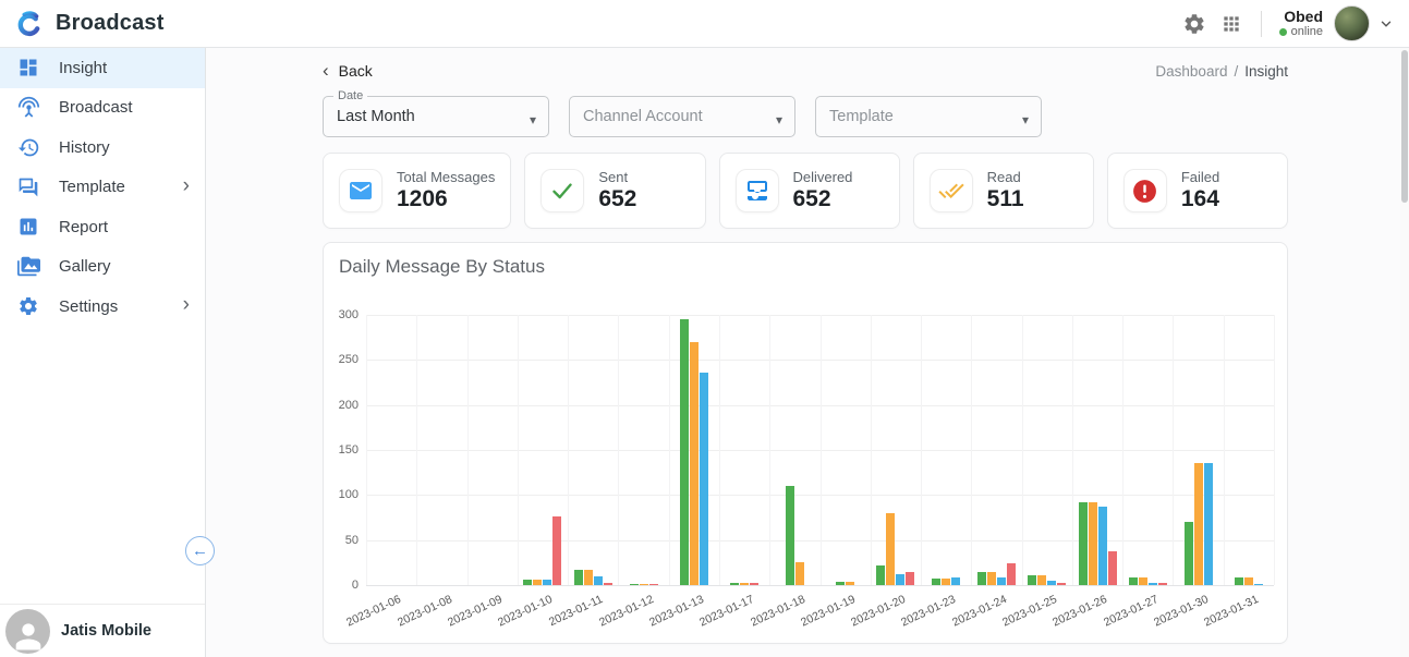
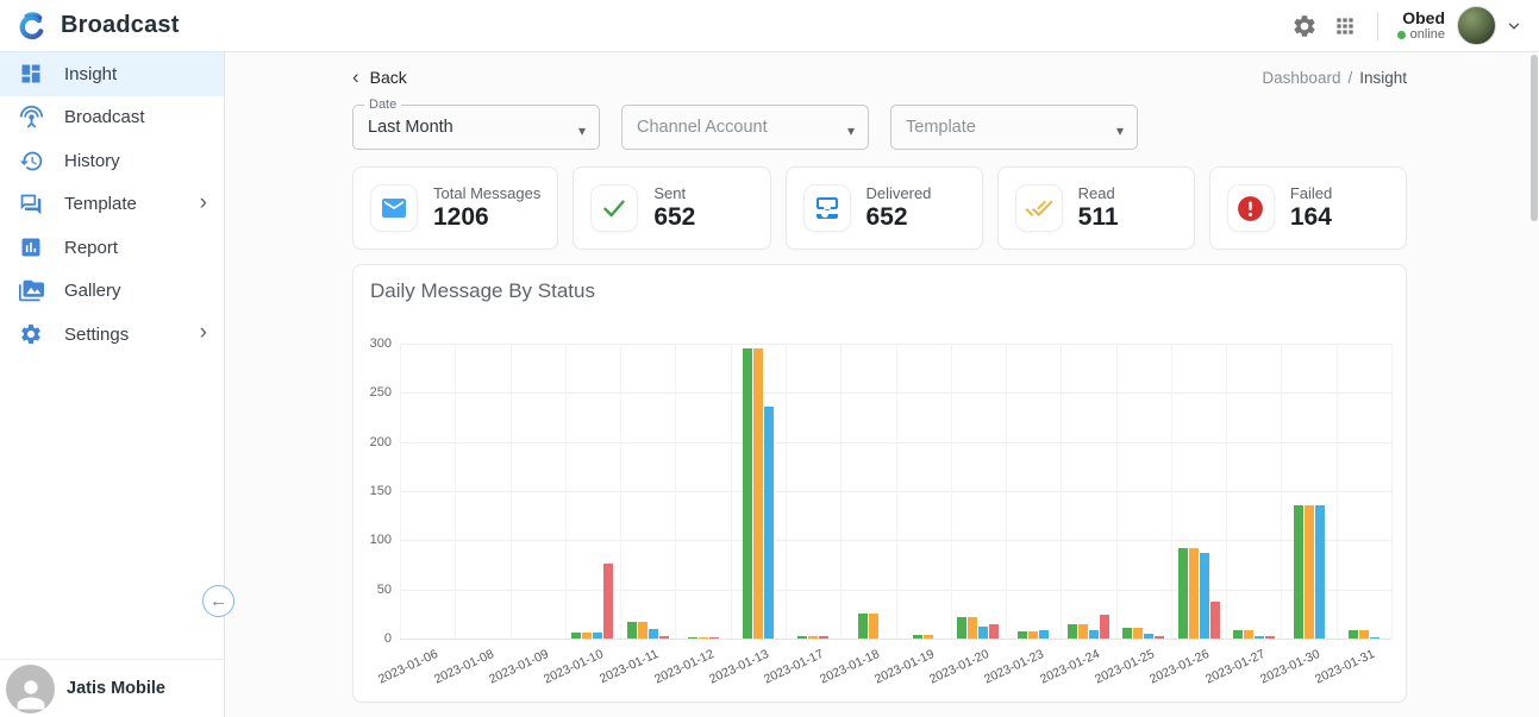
Delivered/2023-01-13: 270 -> 300
Sent/2023-01-18: 110 -> 20
Delivered/2023-01-20: 80 -> 20
Sent/2023-01-30: 70 -> 140
